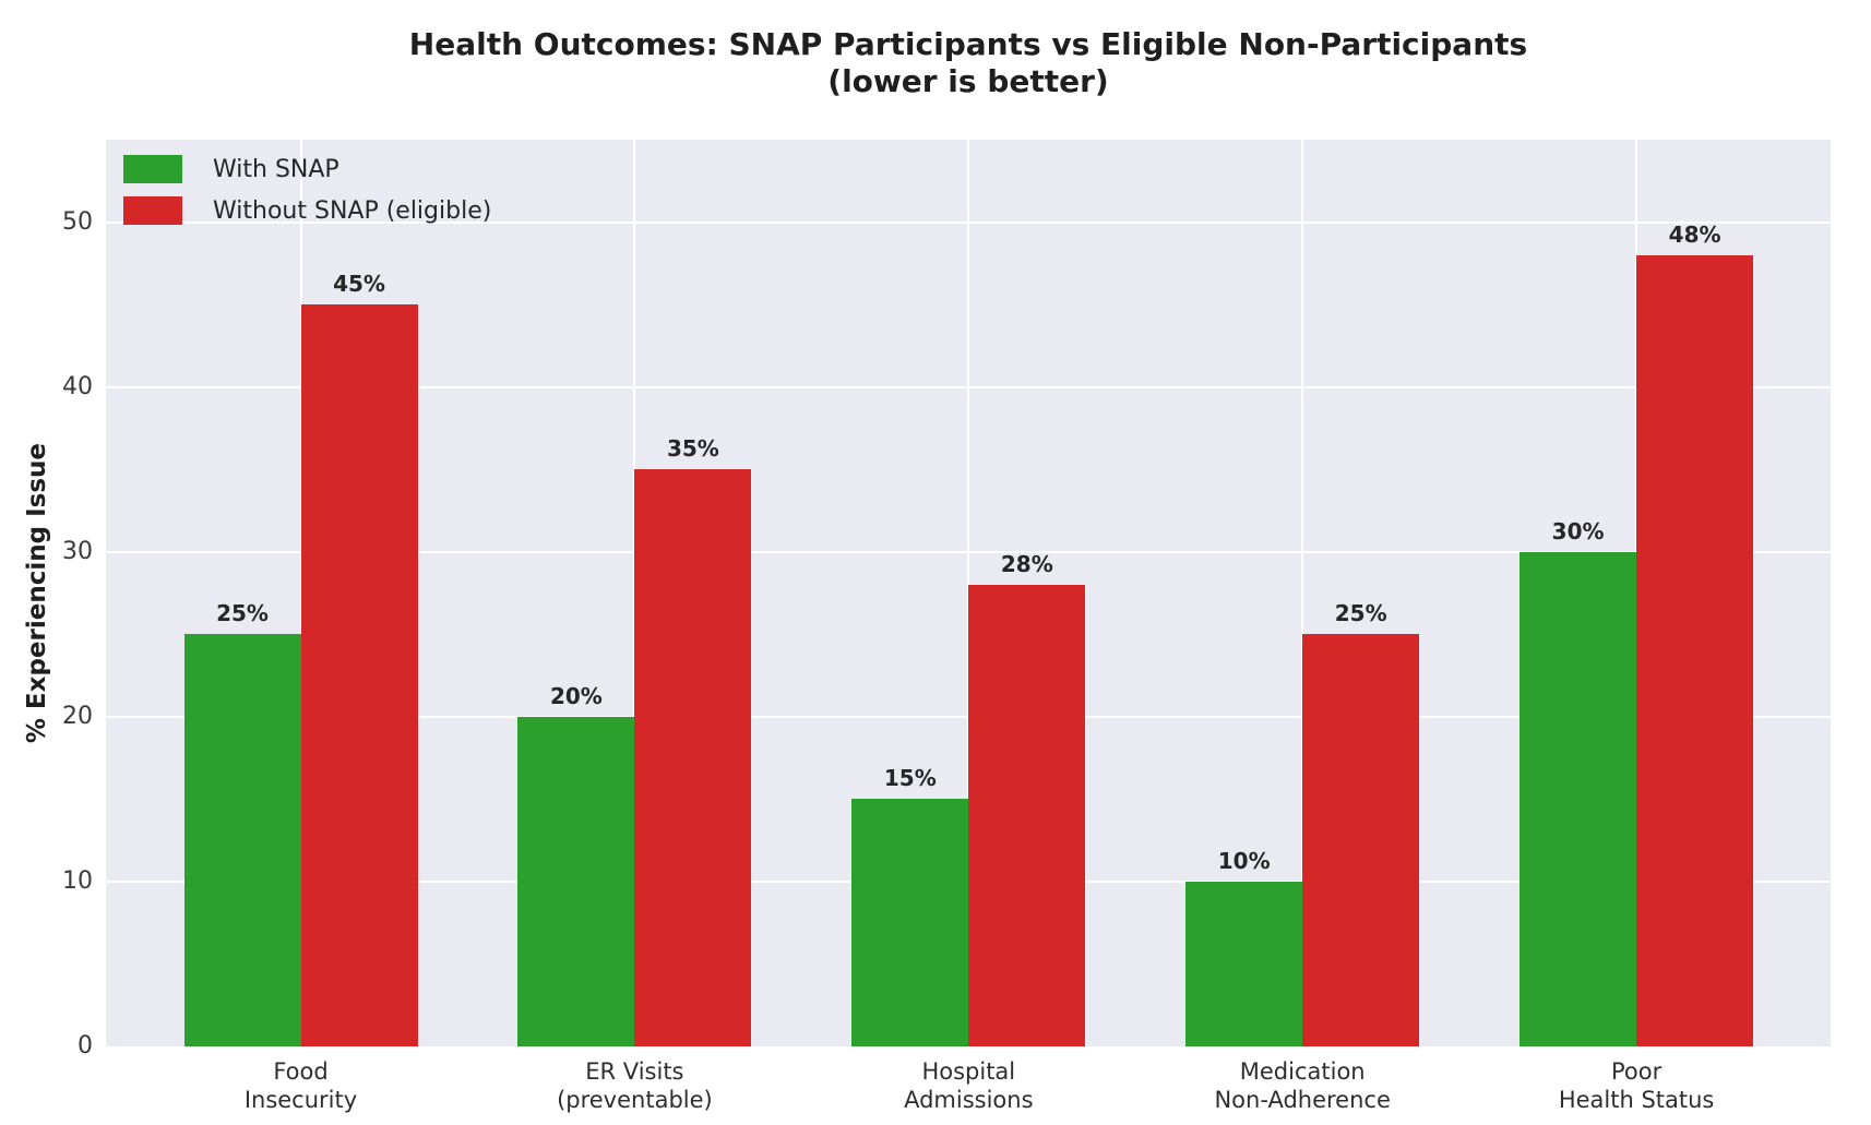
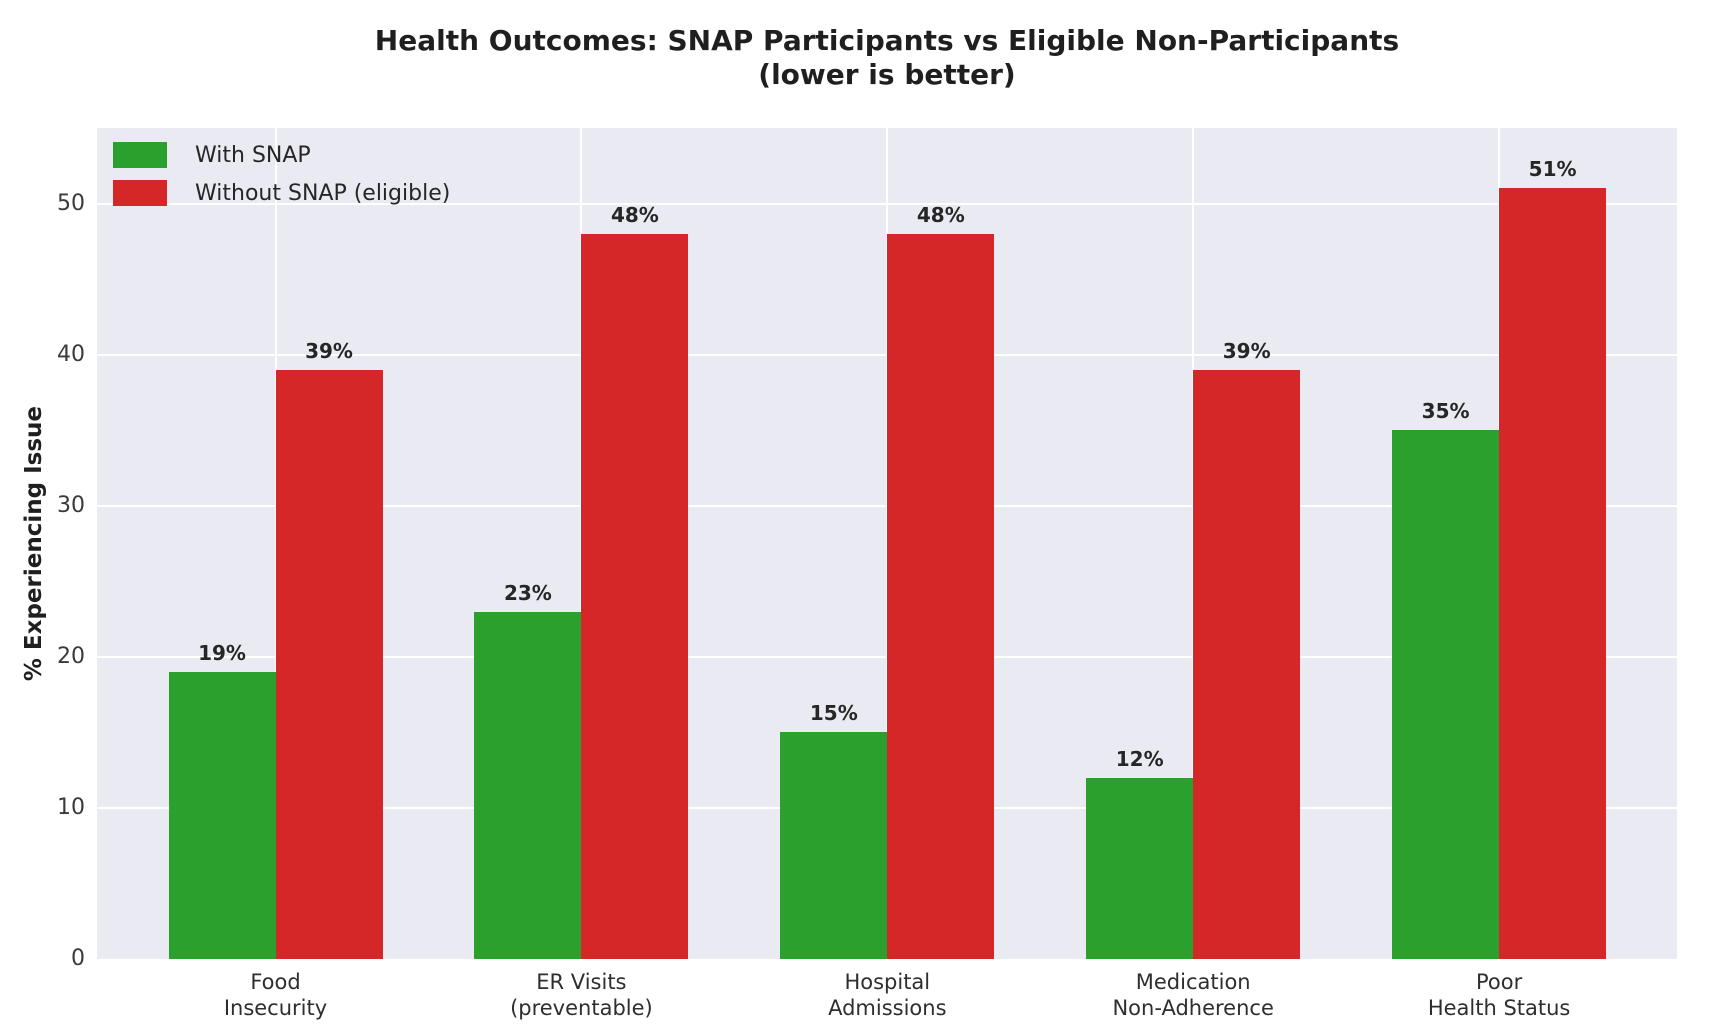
With SNAP/Food Insecurity: 25% -> 19%
Without SNAP (eligible)/Food Insecurity: 45% -> 39%
With SNAP/ER Visits (preventable): 20% -> 23%
Without SNAP (eligible)/ER Visits (preventable): 35% -> 48%
Without SNAP (eligible)/Hospital Admissions: 28% -> 48%
With SNAP/Medication Non-Adherence: 10% -> 12%
Without SNAP (eligible)/Medication Non-Adherence: 25% -> 39%
With SNAP/Poor Health Status: 30% -> 35%
Without SNAP (eligible)/Poor Health Status: 48% -> 51%
